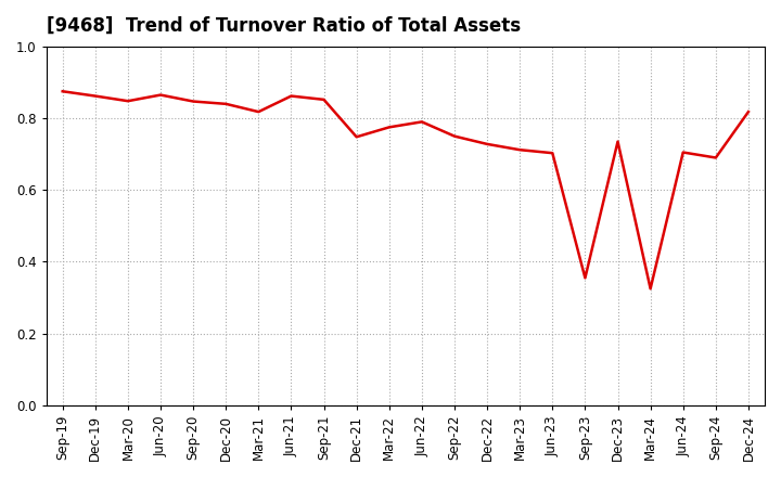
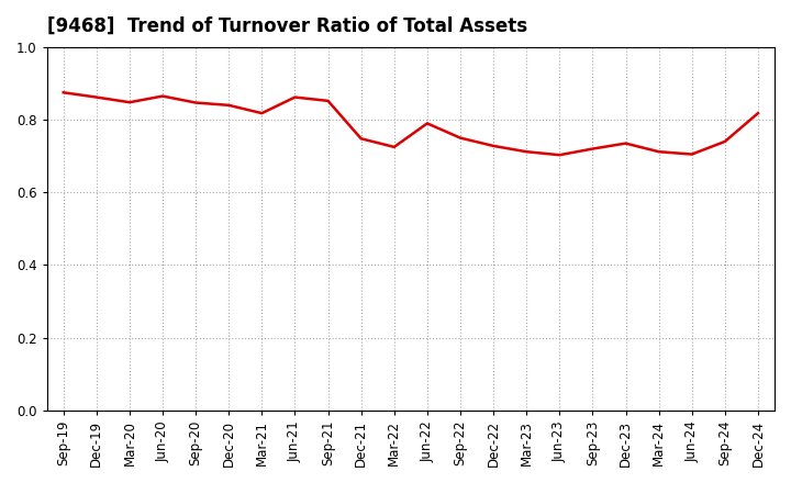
Mar-22: 0.775 -> 0.725
Sep-23: 0.355 -> 0.720
Mar-24: 0.325 -> 0.712
Sep-24: 0.690 -> 0.740
